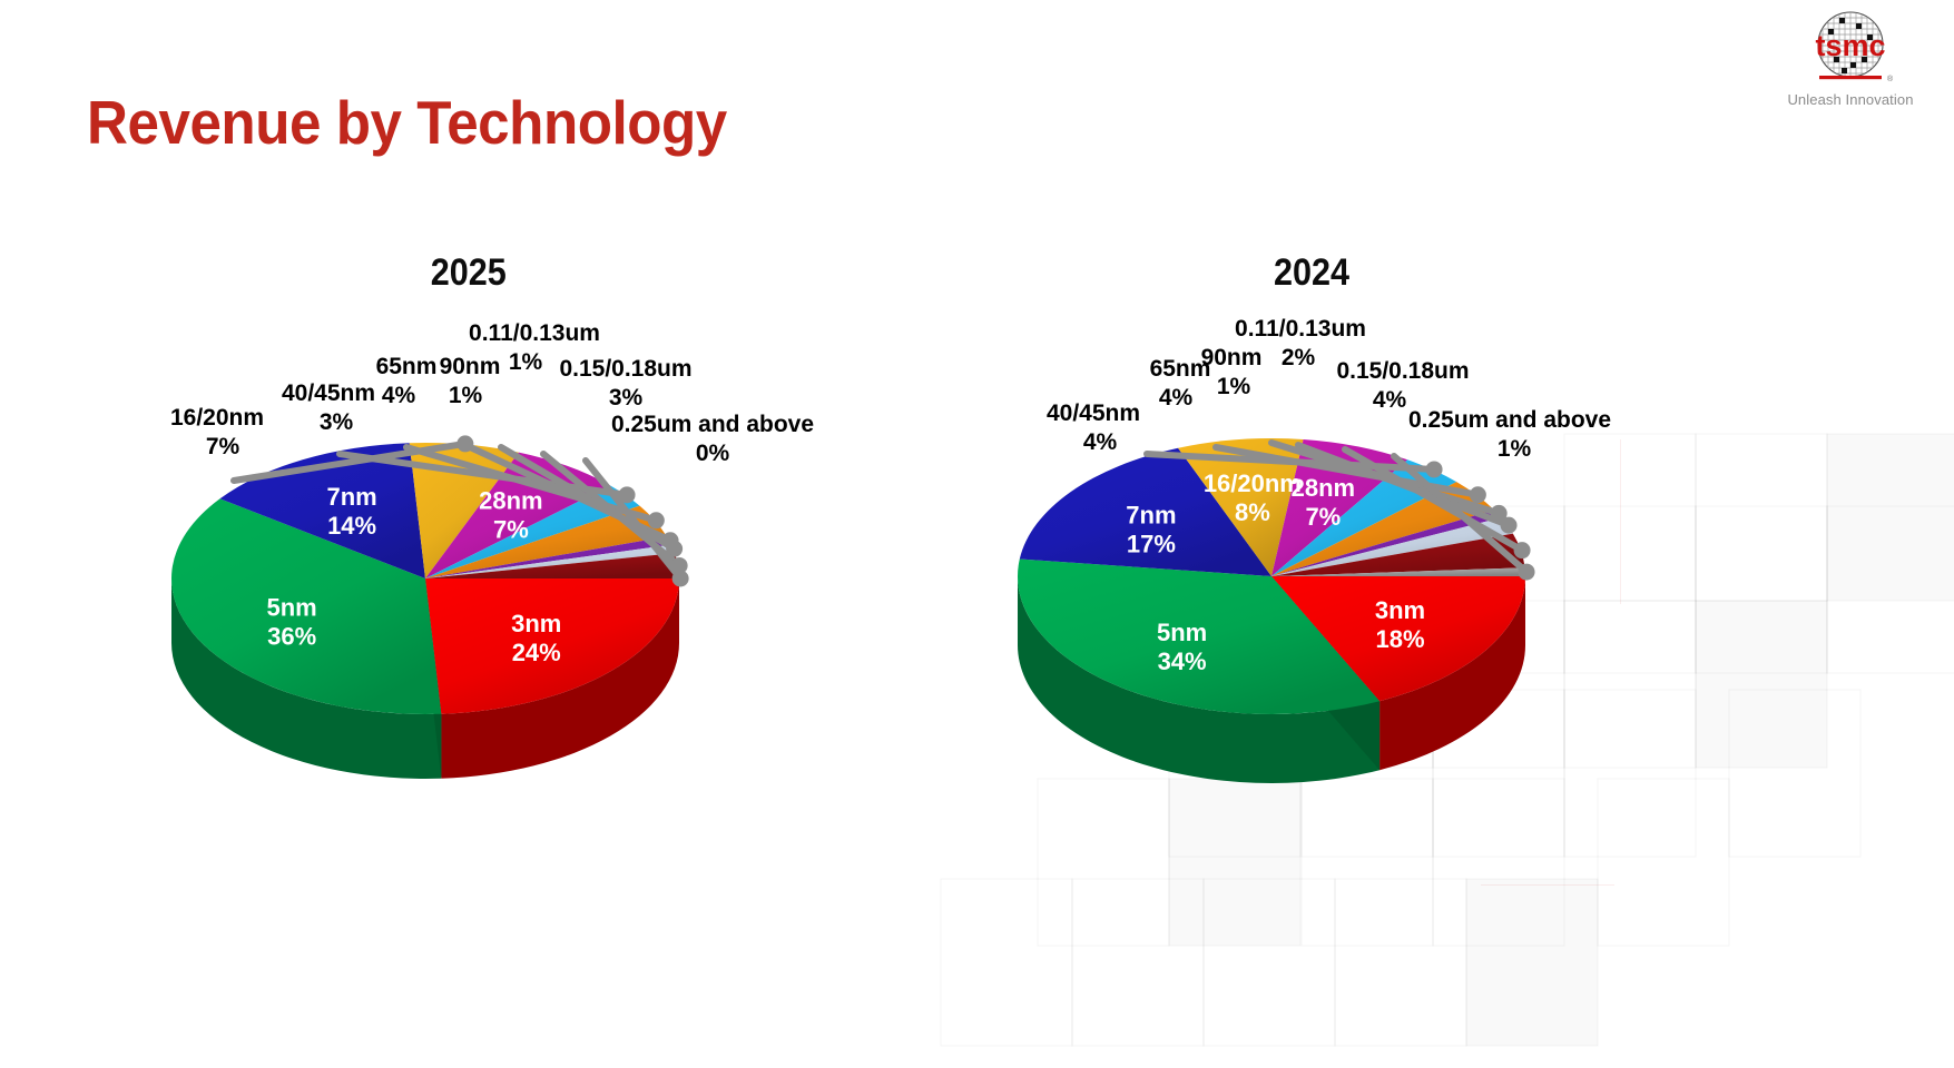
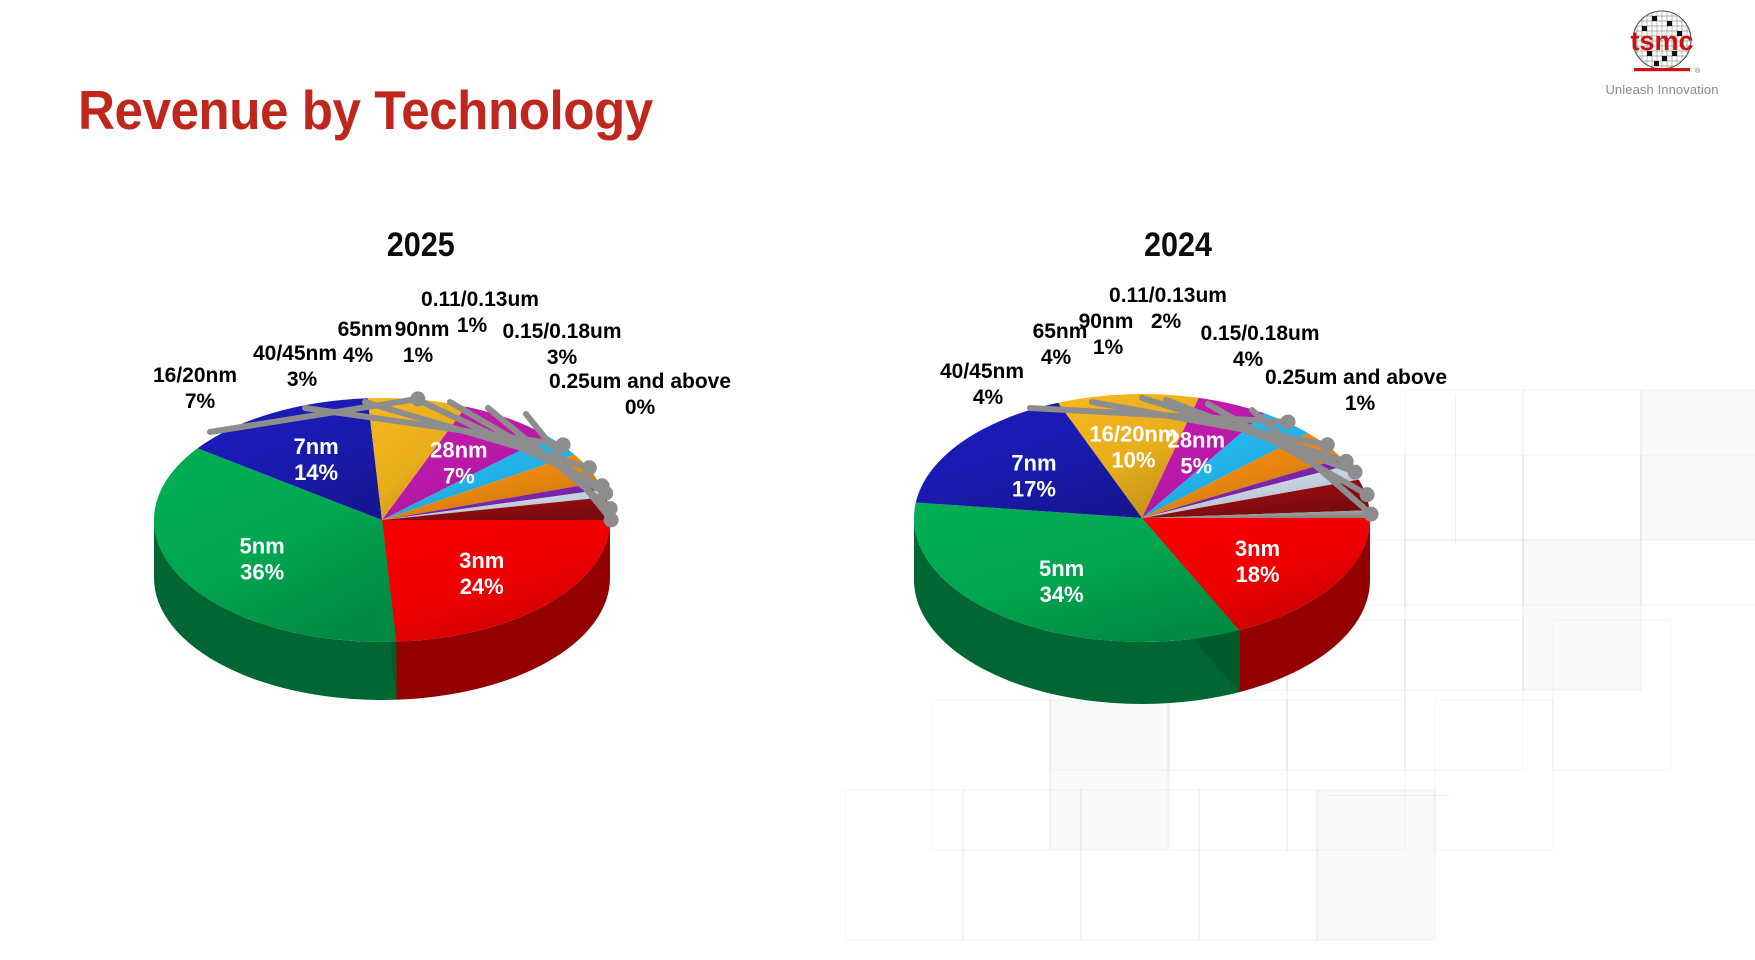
2024/16/20nm: 8% -> 10%
2024/28nm: 7% -> 5%
